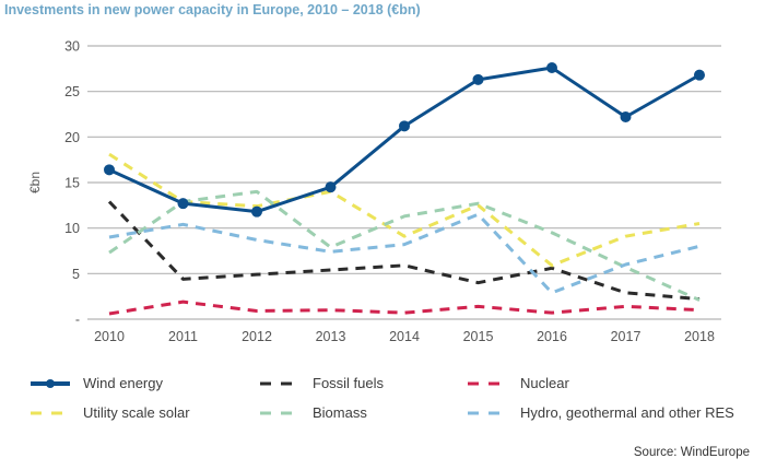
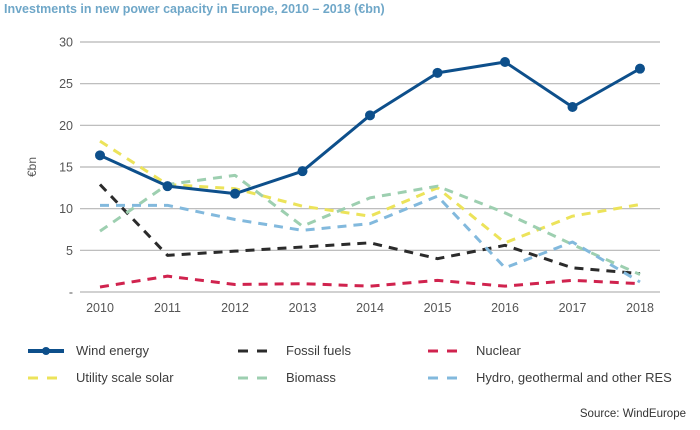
Hydro, geothermal and other RES/2010: 9 -> 10
Utility scale solar/2013: 14 -> 10
Hydro, geothermal and other RES/2018: 8 -> 1
